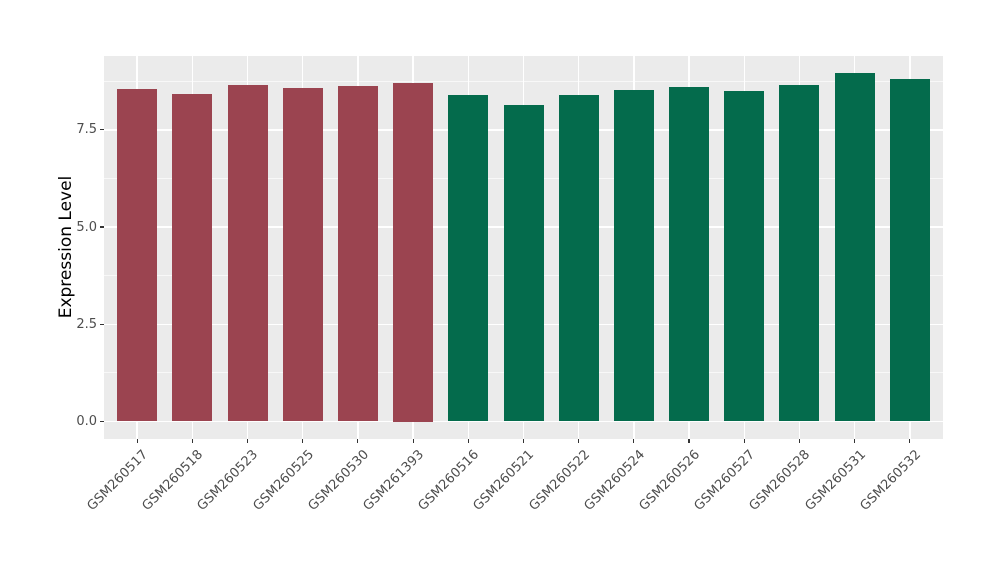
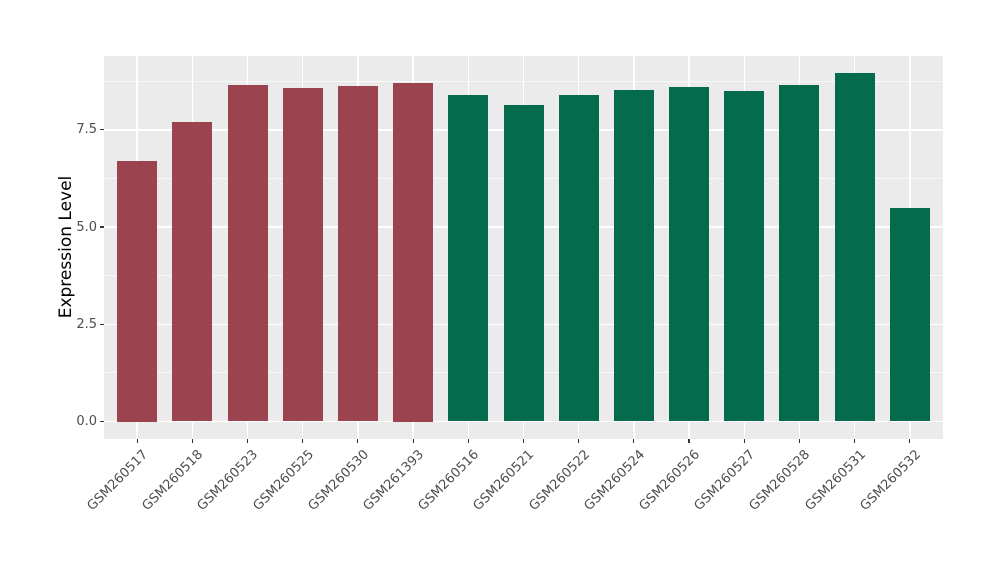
GSM260517: 8.6 -> 6.7
GSM260518: 8.4 -> 7.7
GSM260532: 8.8 -> 5.5
